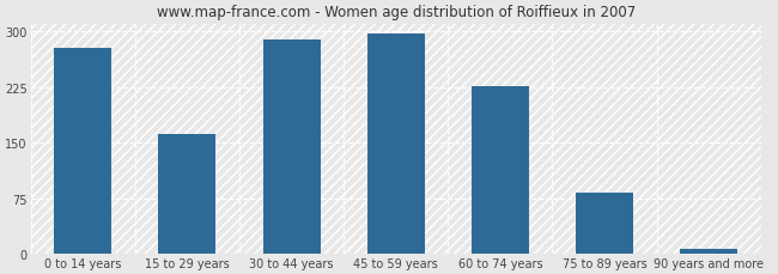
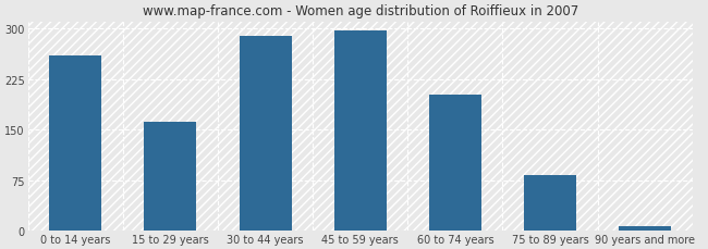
0 to 14 years: 278 -> 260
60 to 74 years: 226 -> 202
